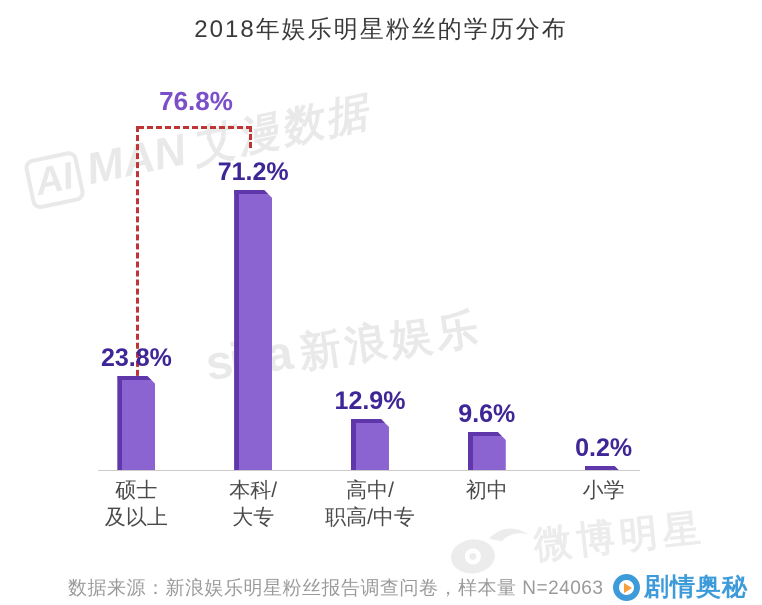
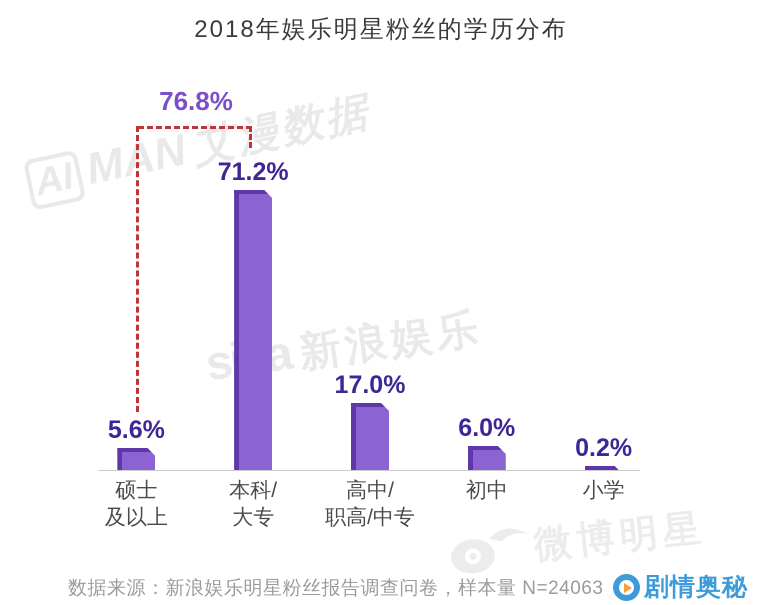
硕士 及以上: 23.8% -> 5.6%
高中/ 职高/中专: 12.9% -> 17.0%
初中: 9.6% -> 6.0%
